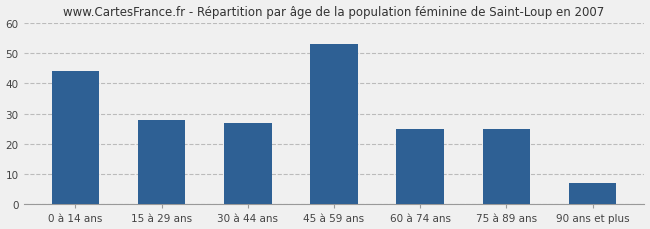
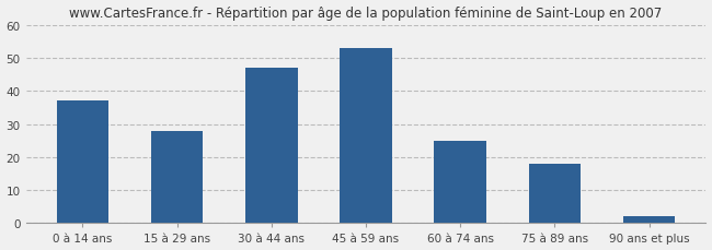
0 à 14 ans: 44 -> 37
30 à 44 ans: 27 -> 47
75 à 89 ans: 25 -> 18
90 ans et plus: 7 -> 2
